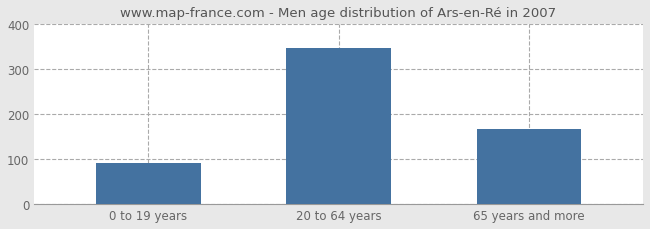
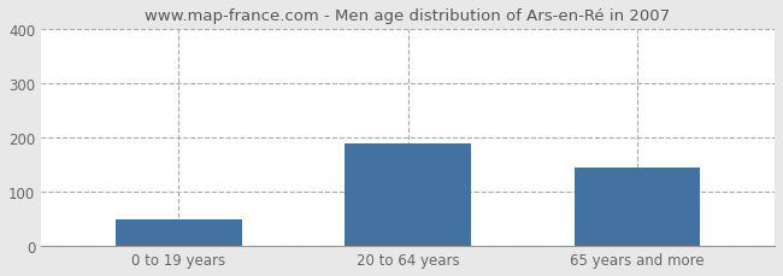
0 to 19 years: 92 -> 50
20 to 64 years: 348 -> 190
65 years and more: 168 -> 145
